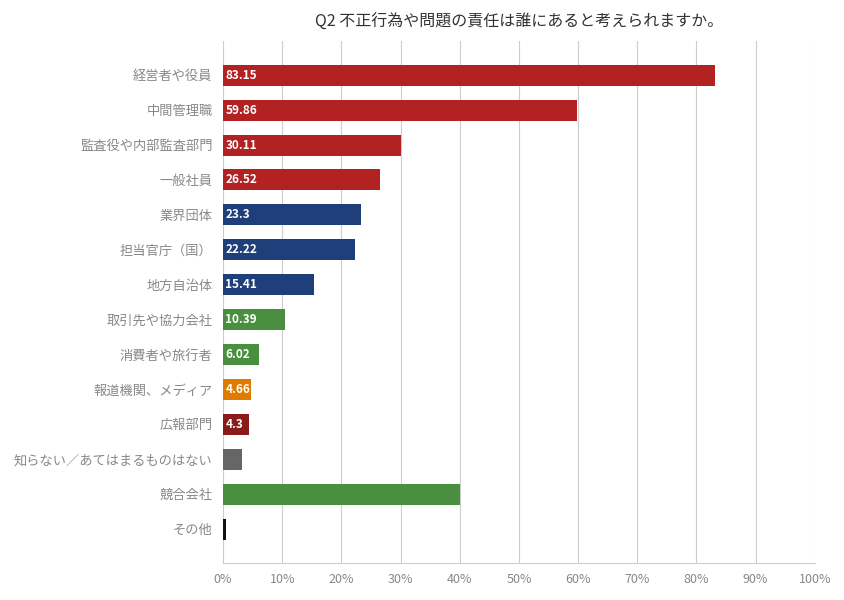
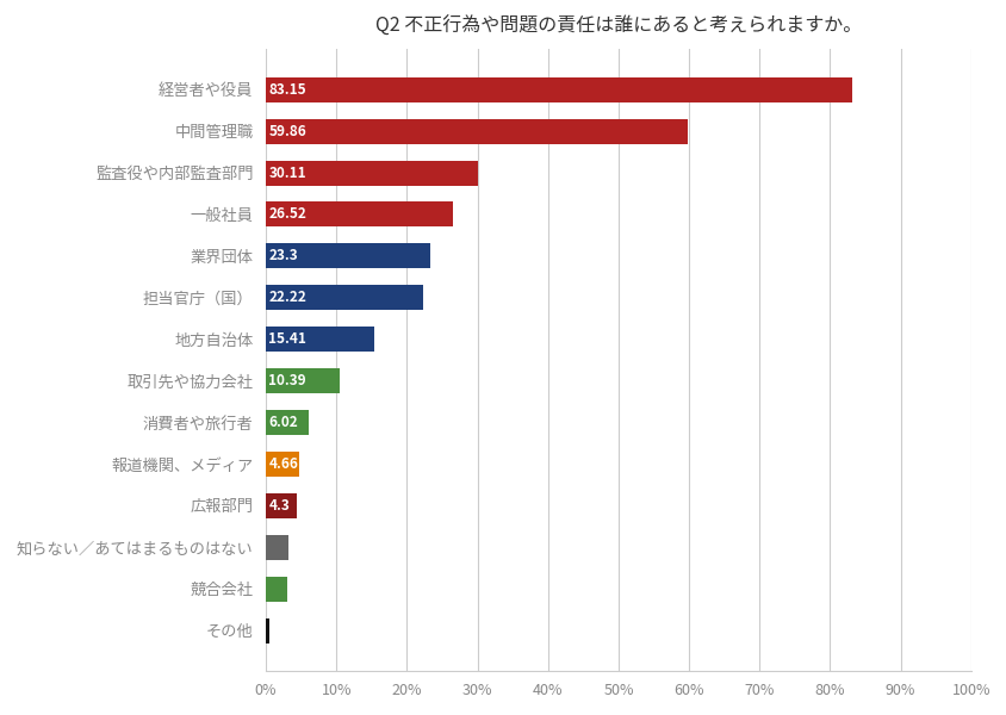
競合会社: 40.0% -> 3.0%
